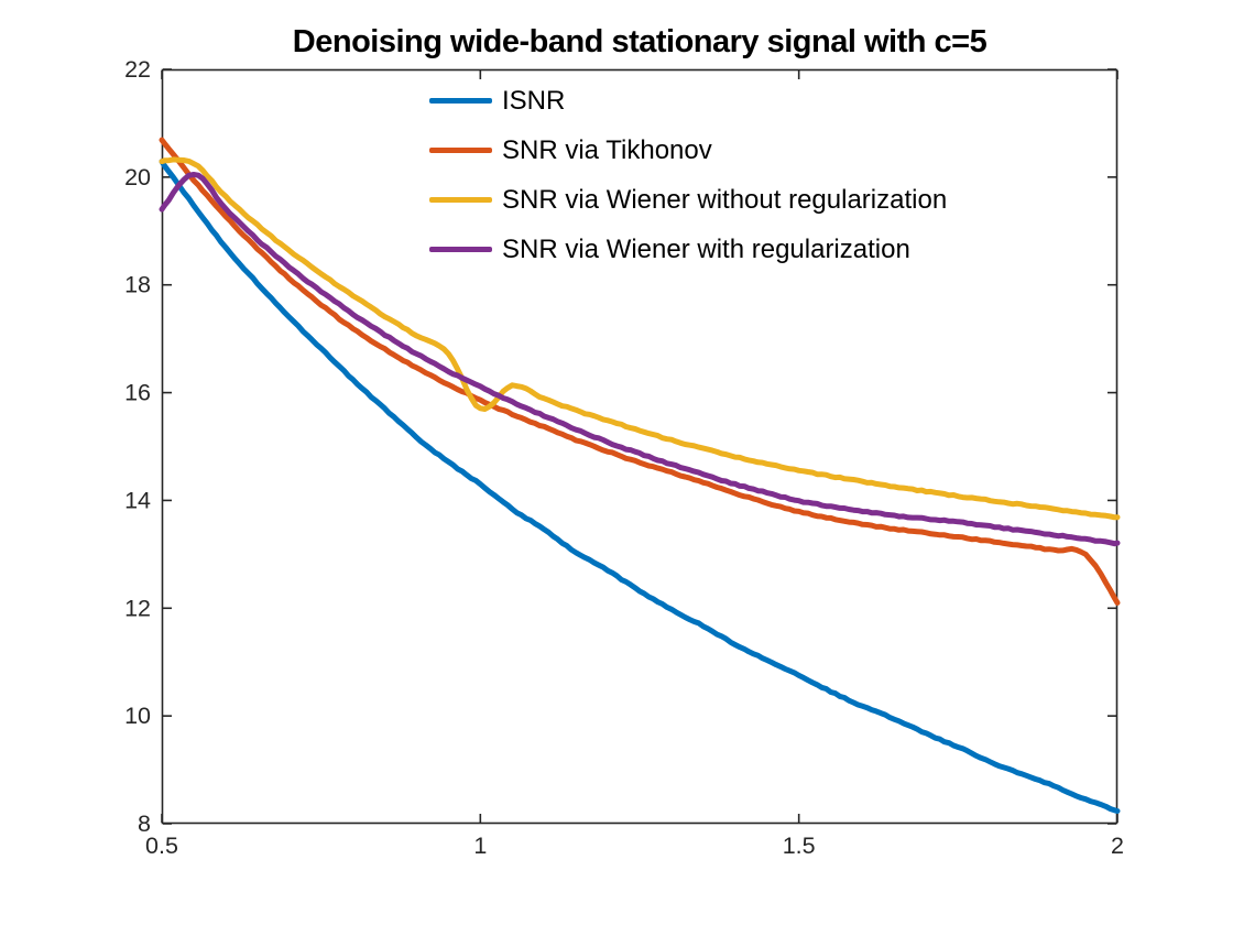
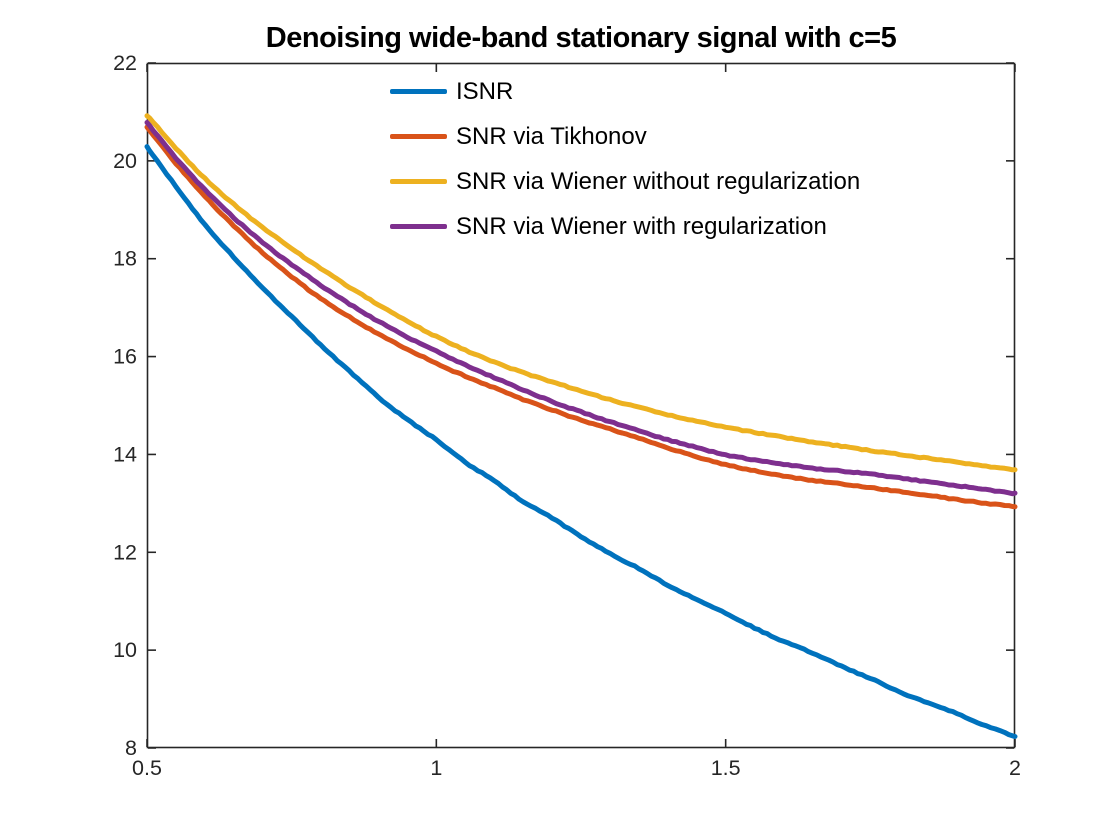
SNR via Wiener without regularization/0.5: 20.3 -> 20.9
SNR via Wiener with regularization/0.5: 19.4 -> 20.8
SNR via Wiener without regularization/1: 15.7 -> 16.4
SNR via Tikhonov/2: 12.1 -> 12.9
